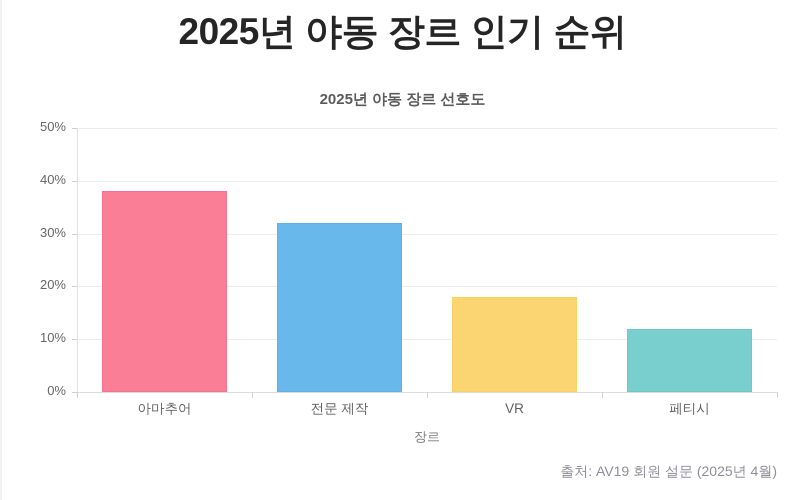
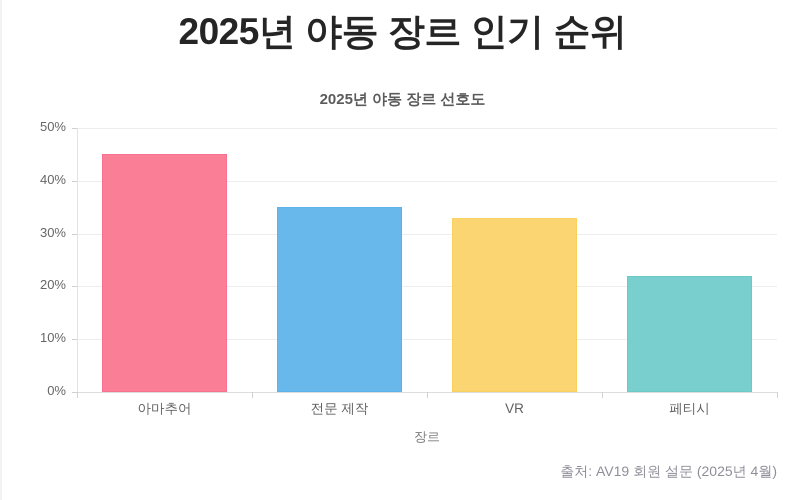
아마추어: 38% -> 45%
전문 제작: 32% -> 35%
VR: 18% -> 33%
페티시: 12% -> 22%
